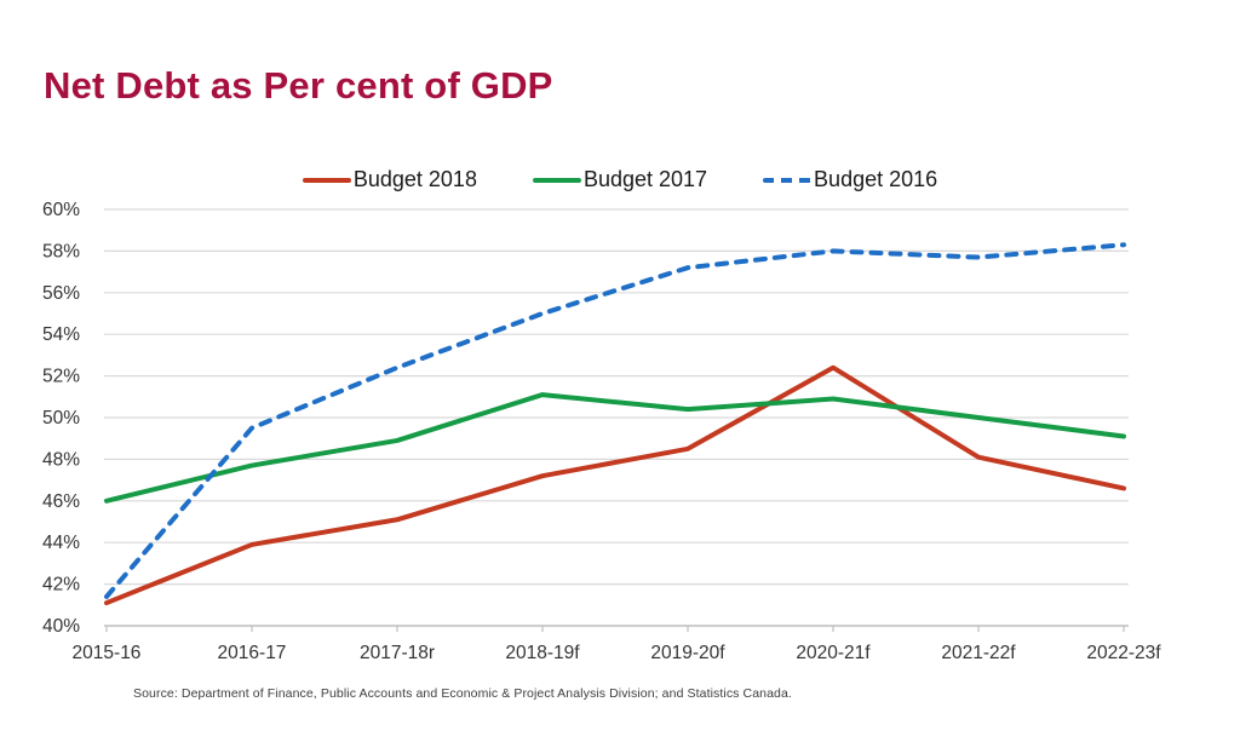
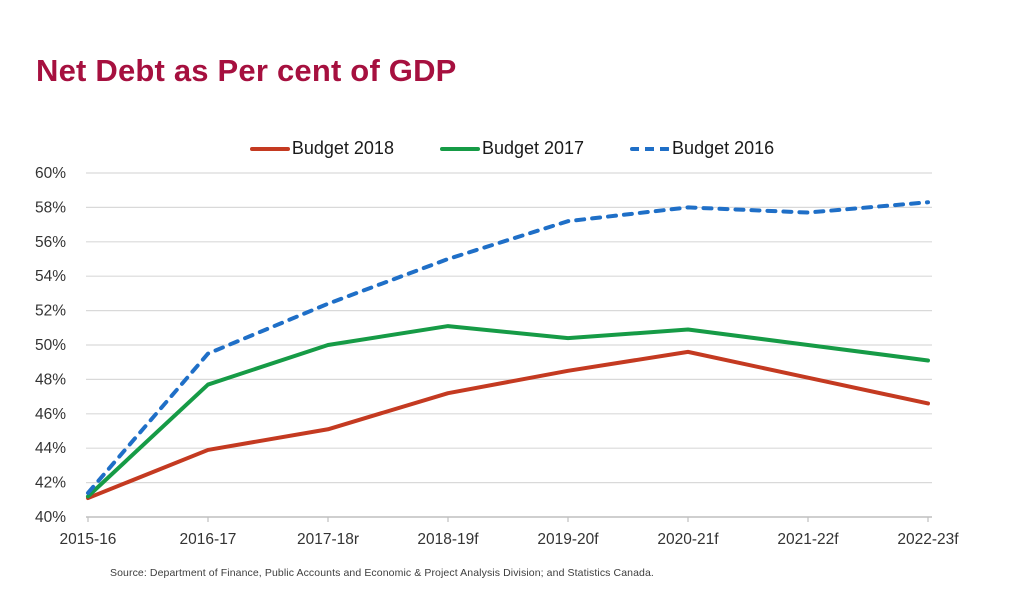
Budget 2017/2015-16: 46.0% -> 41.2%
Budget 2017/2017-18r: 48.9% -> 50.0%
Budget 2018/2020-21f: 52.4% -> 49.6%
